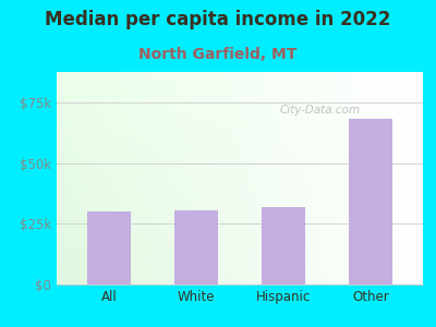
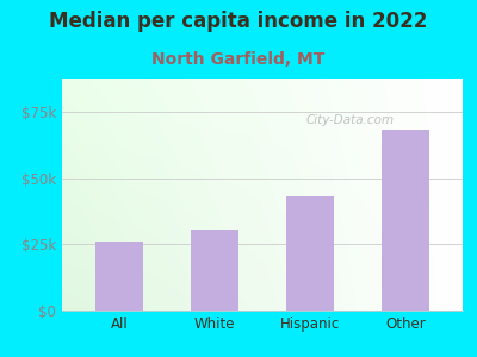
All: $30.0k -> $26.0k
Hispanic: $32.0k -> $43.0k
